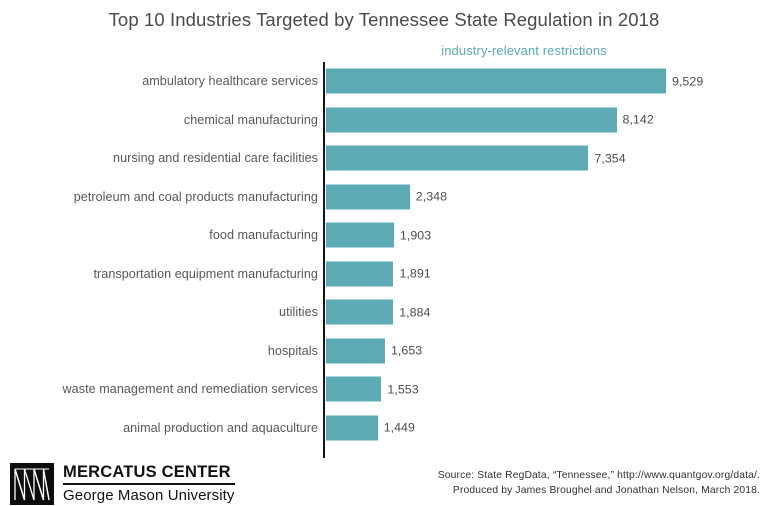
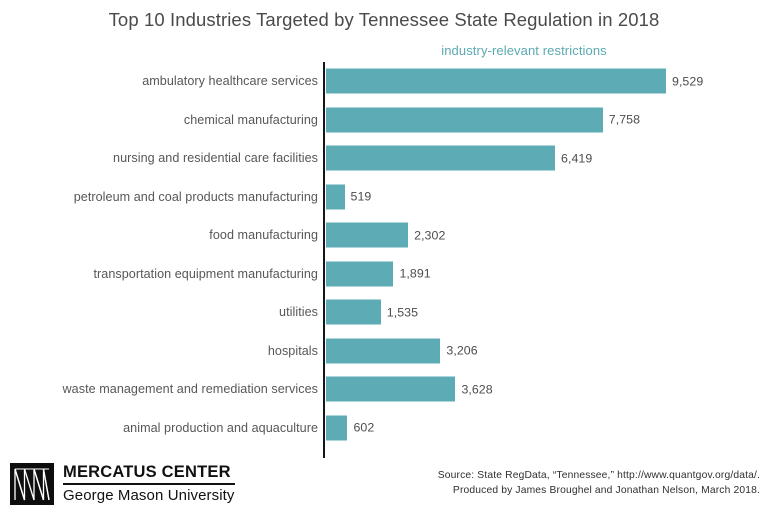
chemical manufacturing: 8,142 -> 7,758
nursing and residential care facilities: 7,354 -> 6,419
petroleum and coal products manufacturing: 2,348 -> 519
food manufacturing: 1,903 -> 2,302
utilities: 1,884 -> 1,535
hospitals: 1,653 -> 3,206
waste management and remediation services: 1,553 -> 3,628
animal production and aquaculture: 1,449 -> 602
